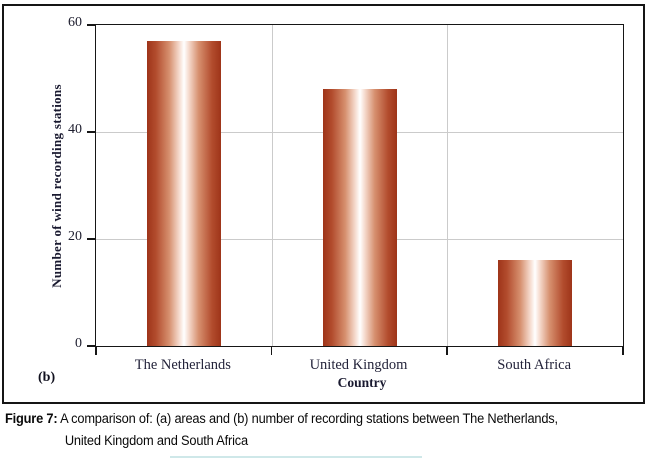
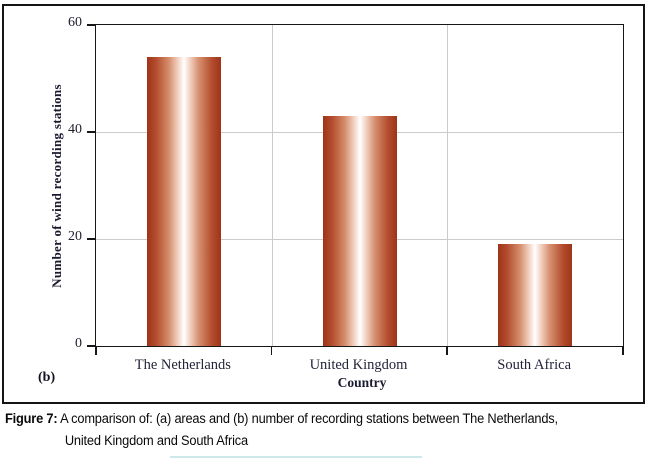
The Netherlands: 57 -> 54
United Kingdom: 48 -> 43
South Africa: 16 -> 19
